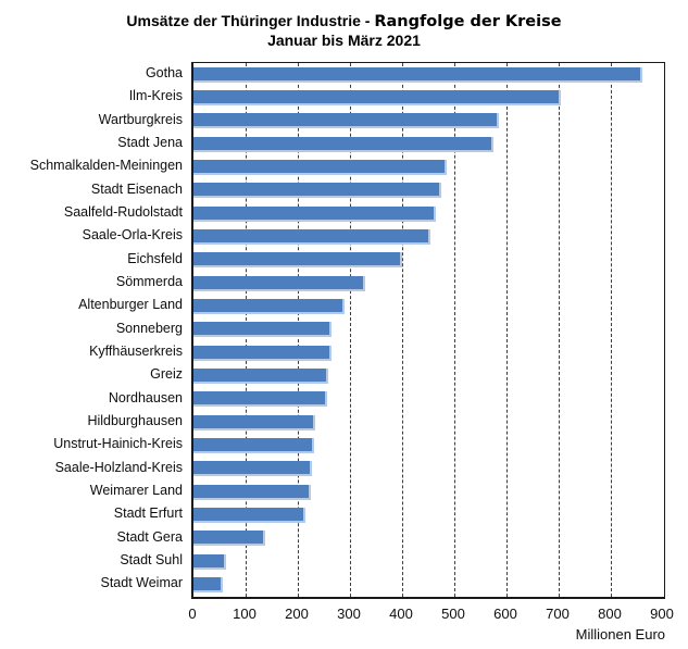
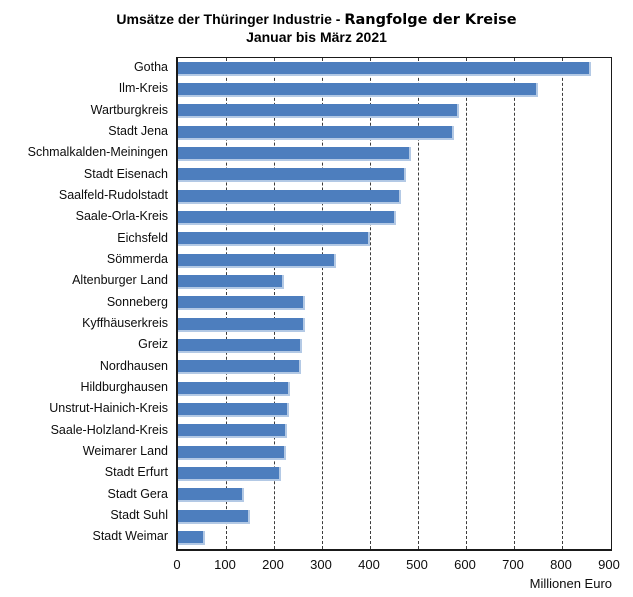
Ilm-Kreis: 700 -> 750
Altenburger Land: 290 -> 220
Stadt Suhl: 60 -> 150
